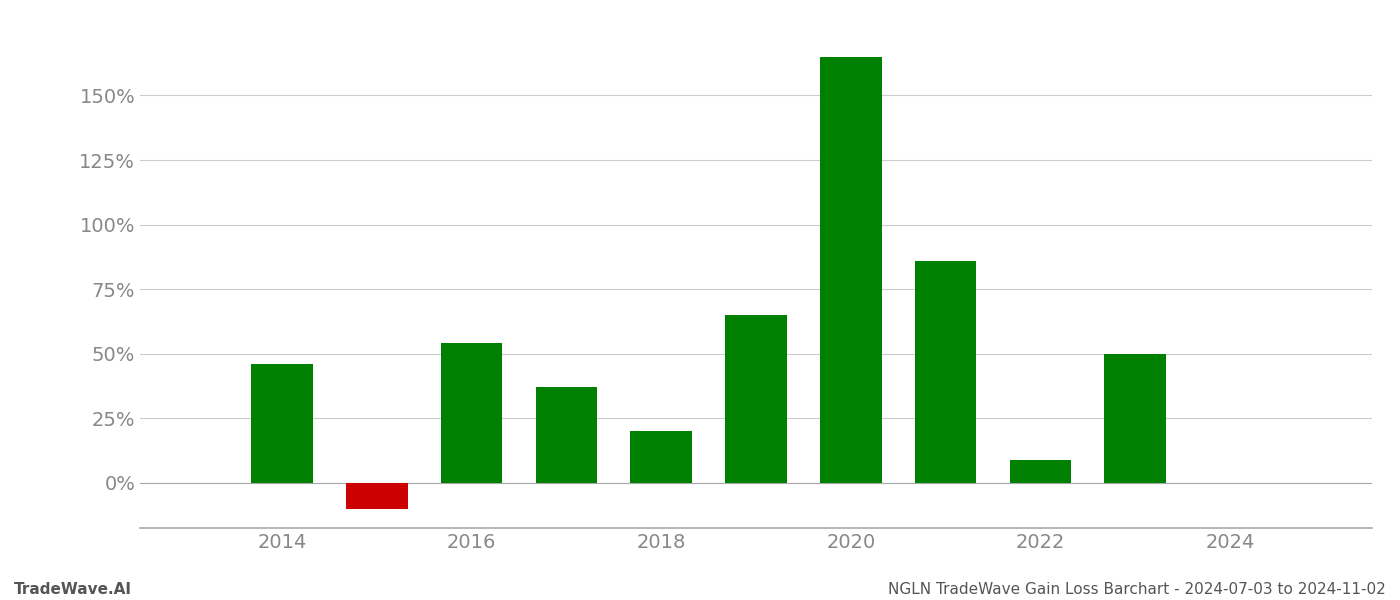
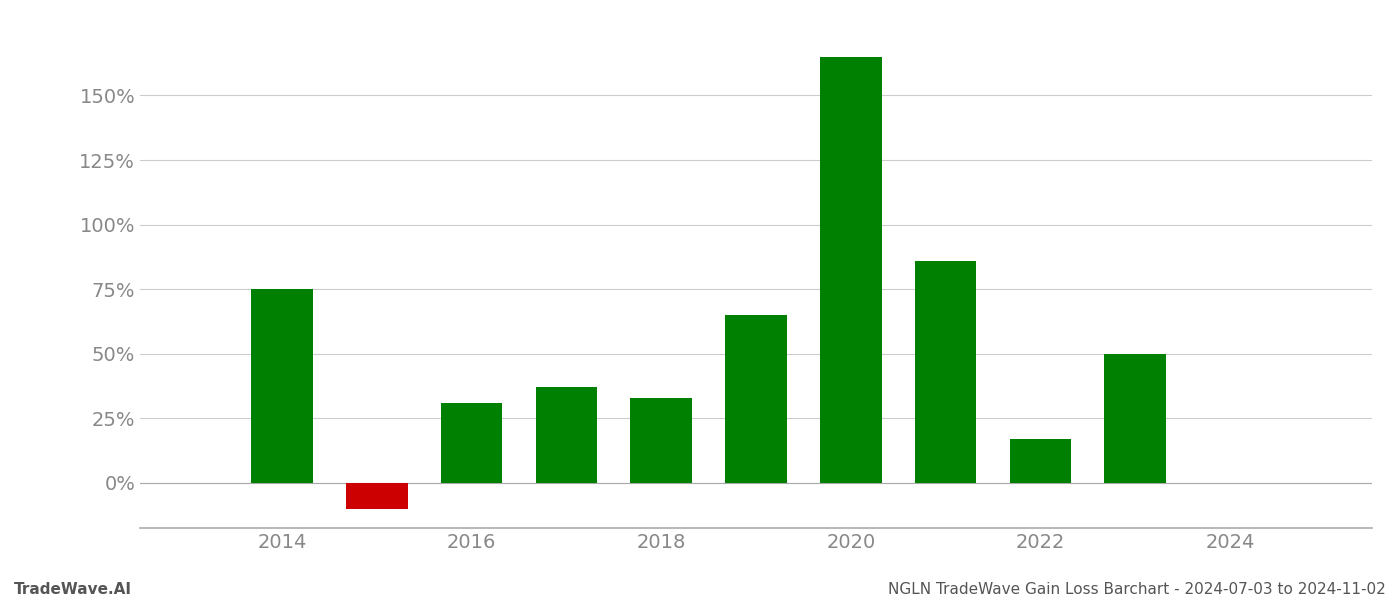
2014: 46% -> 75%
2016: 54% -> 31%
2018: 20% -> 33%
2022: 9% -> 17%
